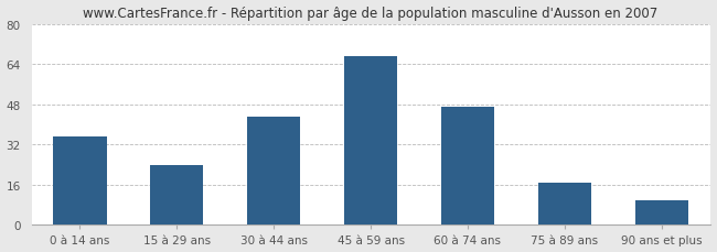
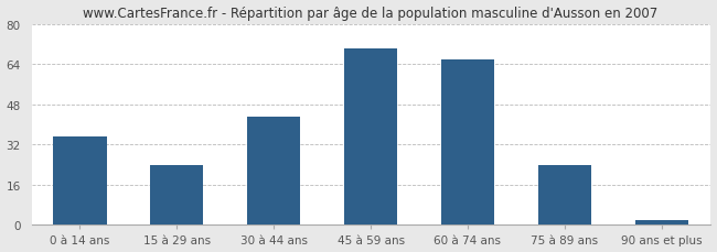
45 à 59 ans: 67 -> 70
60 à 74 ans: 47 -> 66
75 à 89 ans: 17 -> 24
90 ans et plus: 10 -> 2
